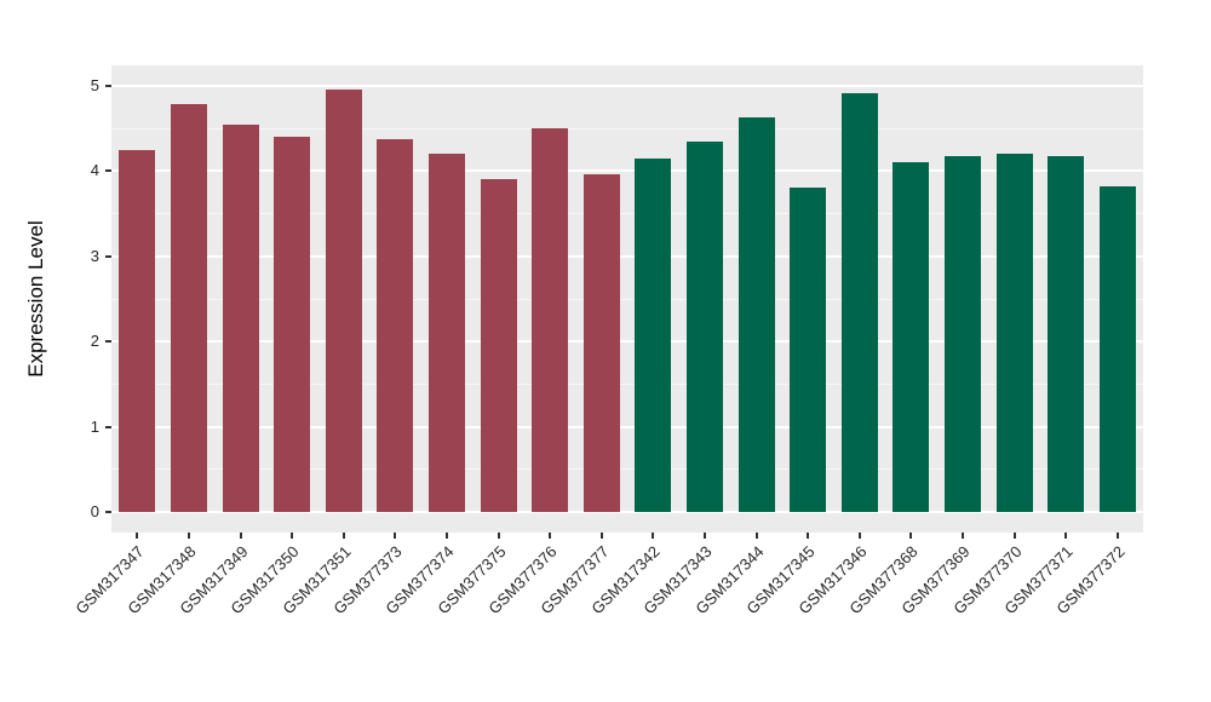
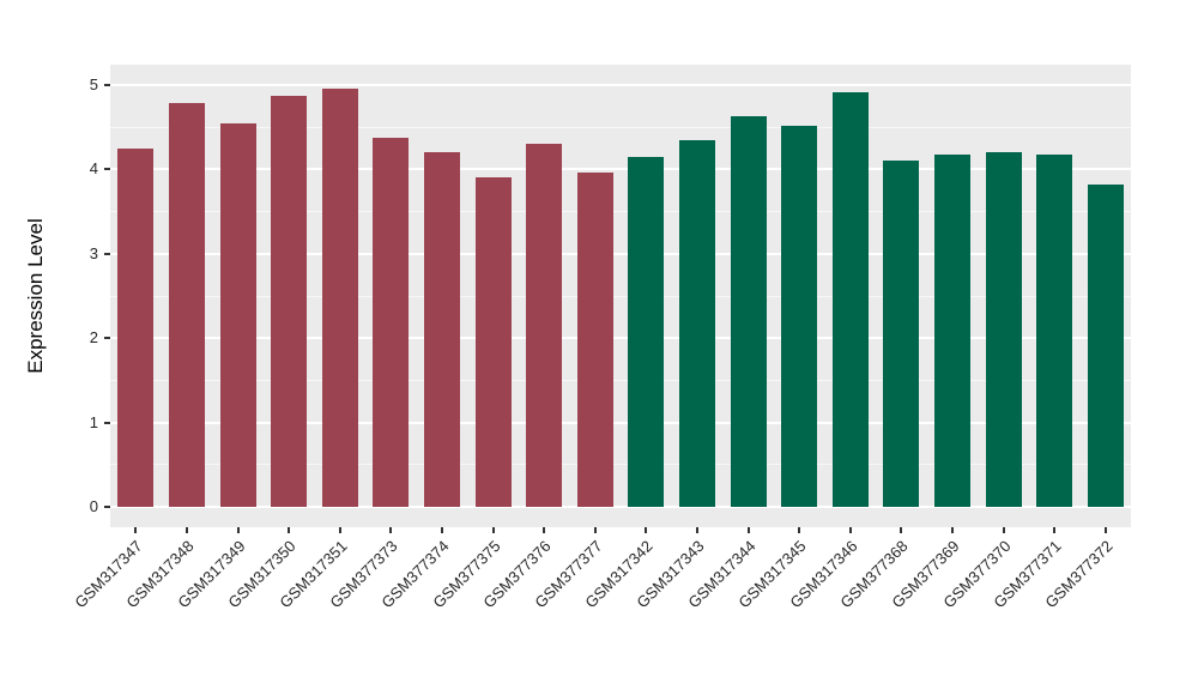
GSM317350: 4.4 -> 4.9
GSM377376: 4.5 -> 4.3
GSM317345: 3.8 -> 4.5
